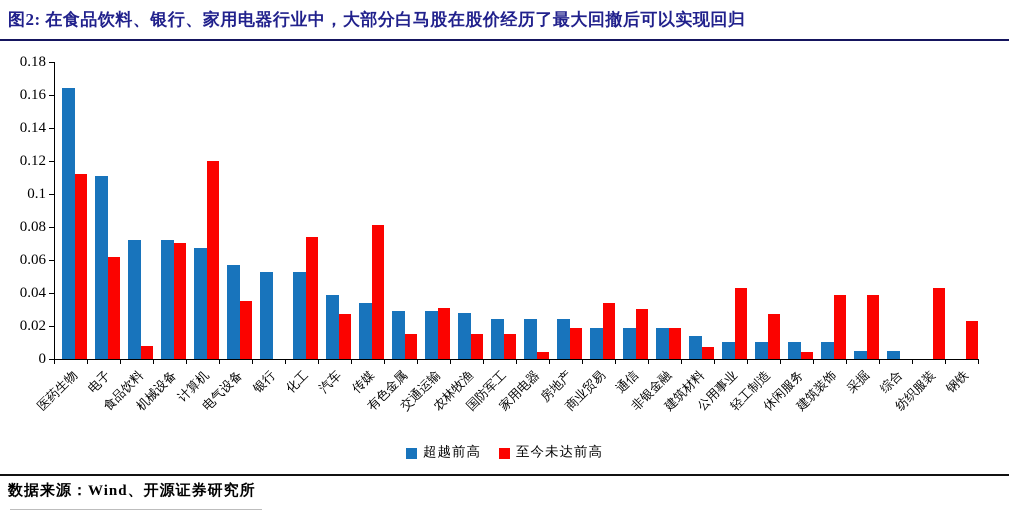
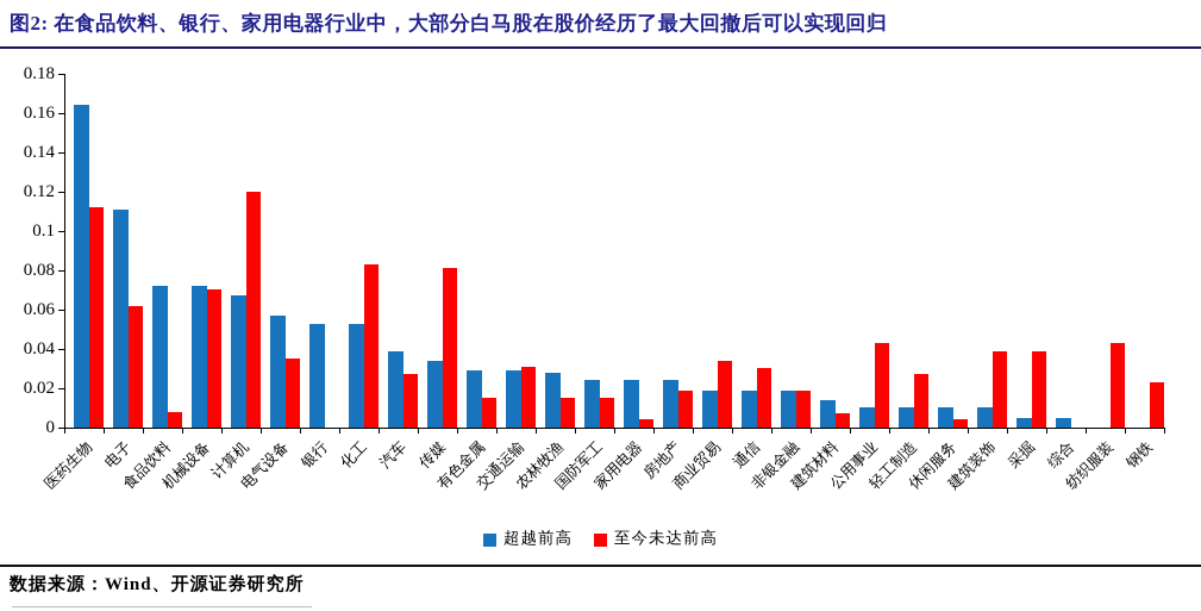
至今未达前高/化工: 0.074 -> 0.083
